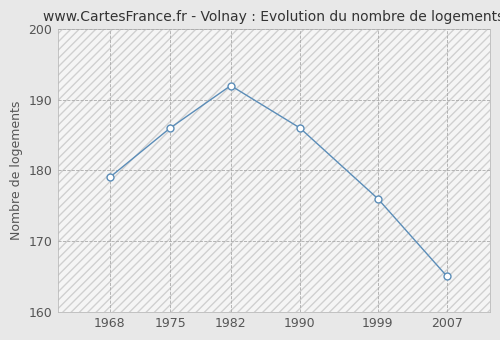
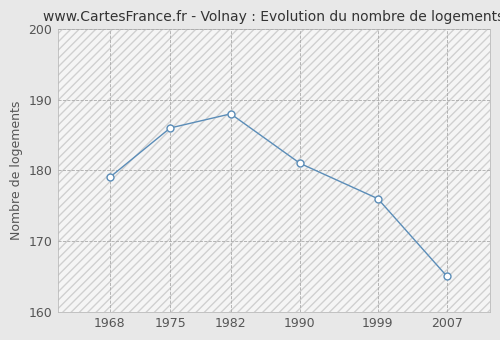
1982: 192 -> 188
1990: 186 -> 181
